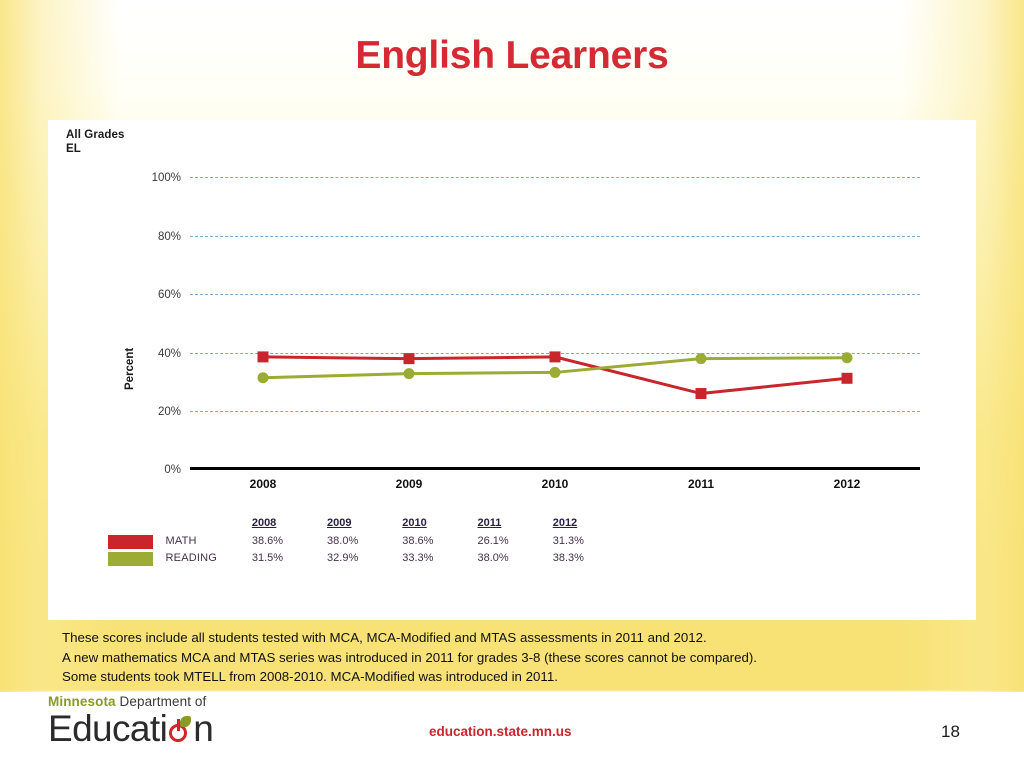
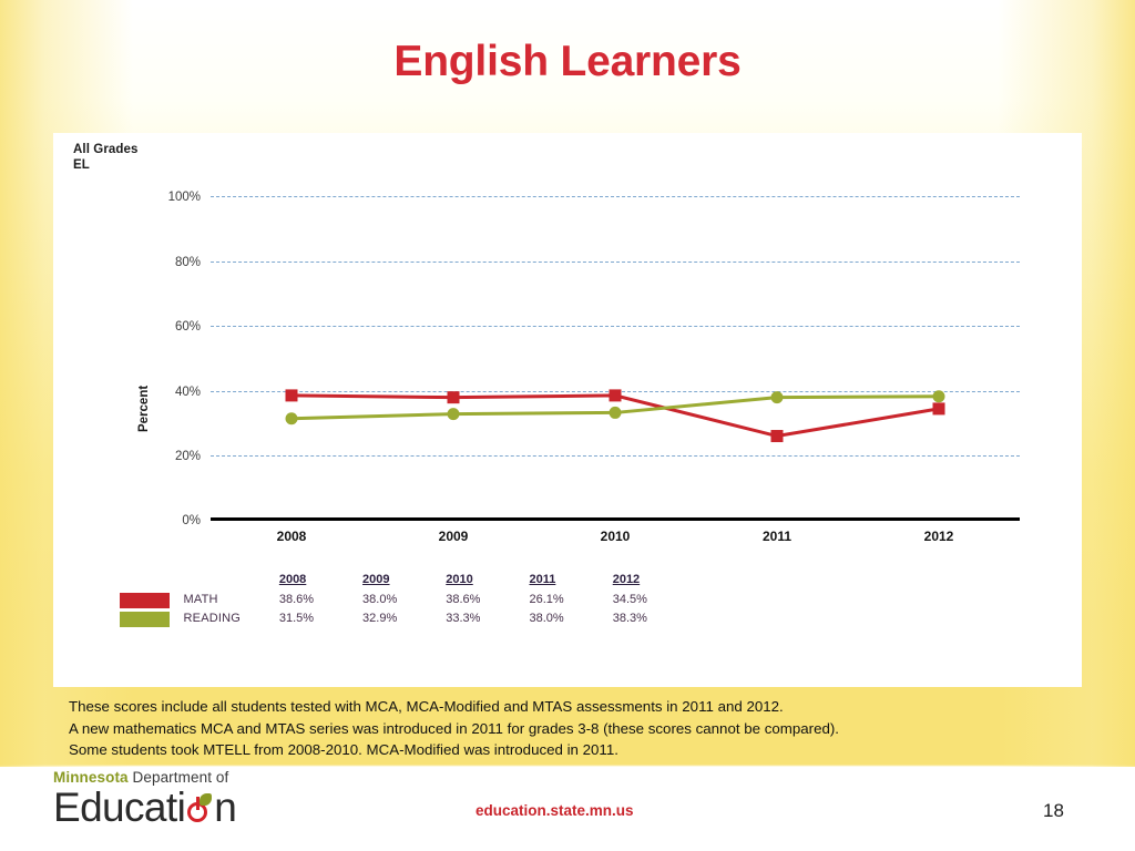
MATH/2012: 31.3% -> 34.5%
